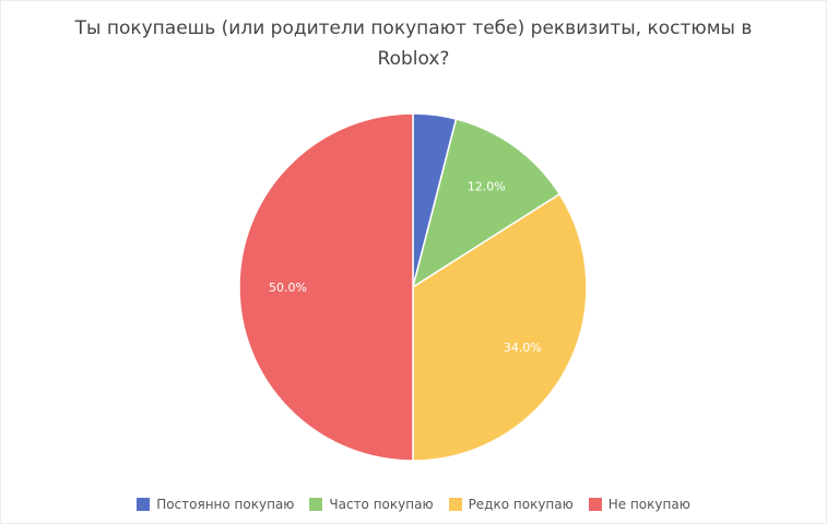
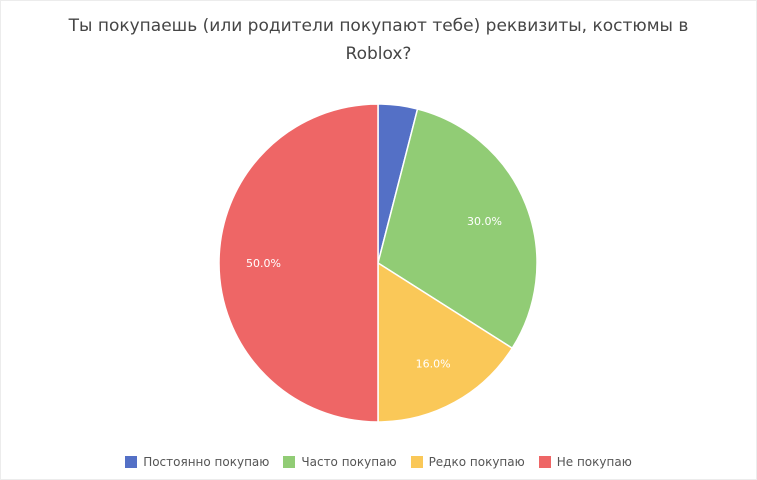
Часто покупаю: 12.0% -> 30.0%
Редко покупаю: 34.0% -> 16.0%
